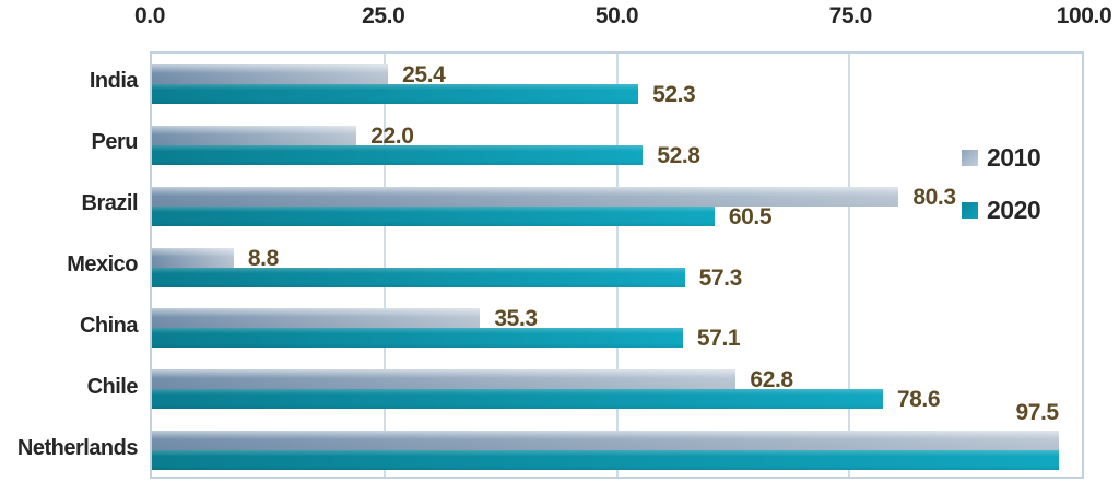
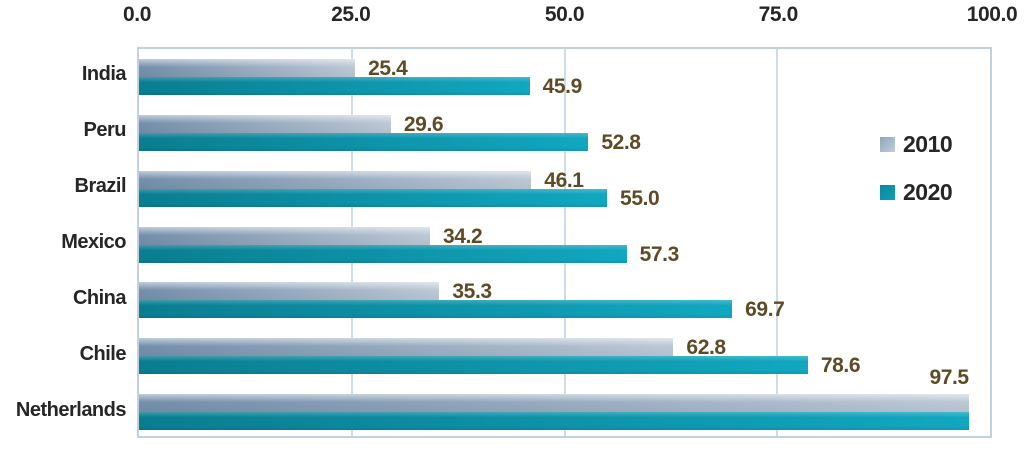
2020/India: 52.3 -> 45.9
2010/Peru: 22.0 -> 29.6
2010/Brazil: 80.3 -> 46.1
2020/Brazil: 60.5 -> 55.0
2010/Mexico: 8.8 -> 34.2
2020/China: 57.1 -> 69.7
